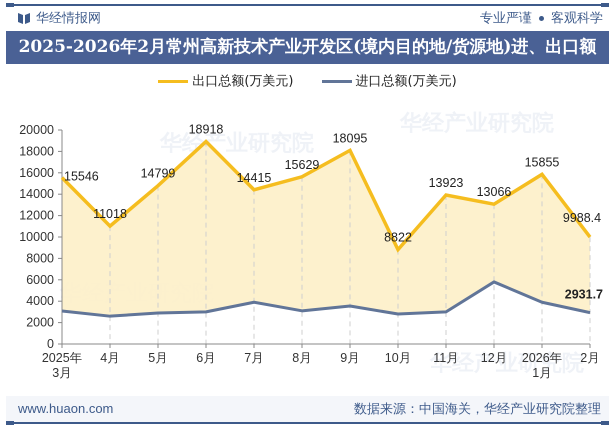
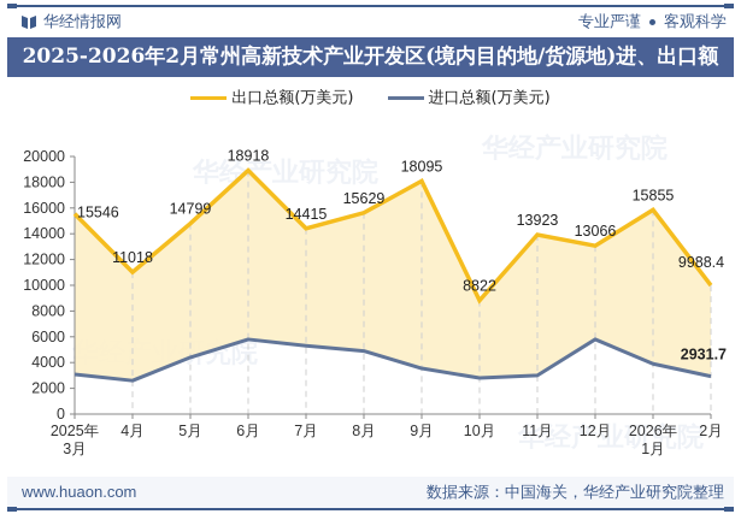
进口总额(万美元)/5月: 2900 -> 4400
进口总额(万美元)/6月: 3000 -> 5800
进口总额(万美元)/7月: 3900 -> 5300
进口总额(万美元)/8月: 3100 -> 4900
